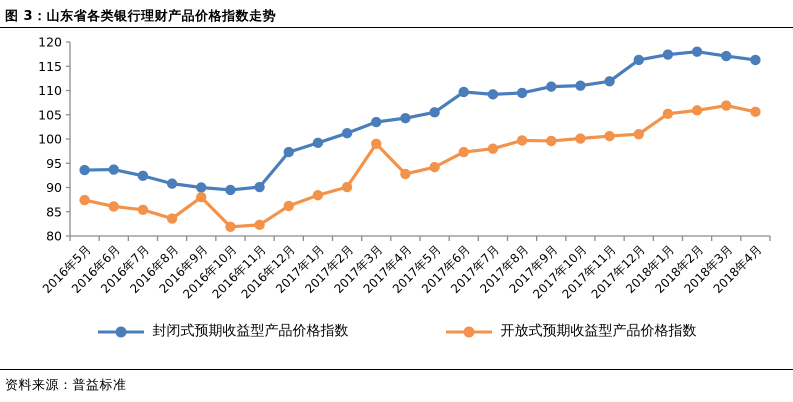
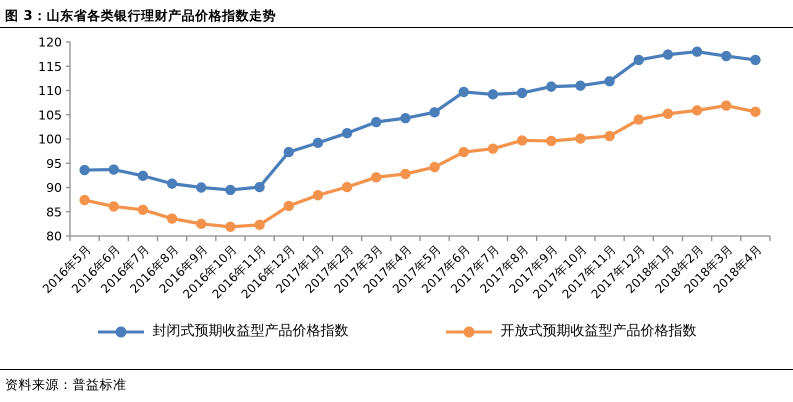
开放式预期收益型产品价格指数/2016年9月: 88 -> 82
开放式预期收益型产品价格指数/2017年3月: 99 -> 92
开放式预期收益型产品价格指数/2017年12月: 101 -> 104
